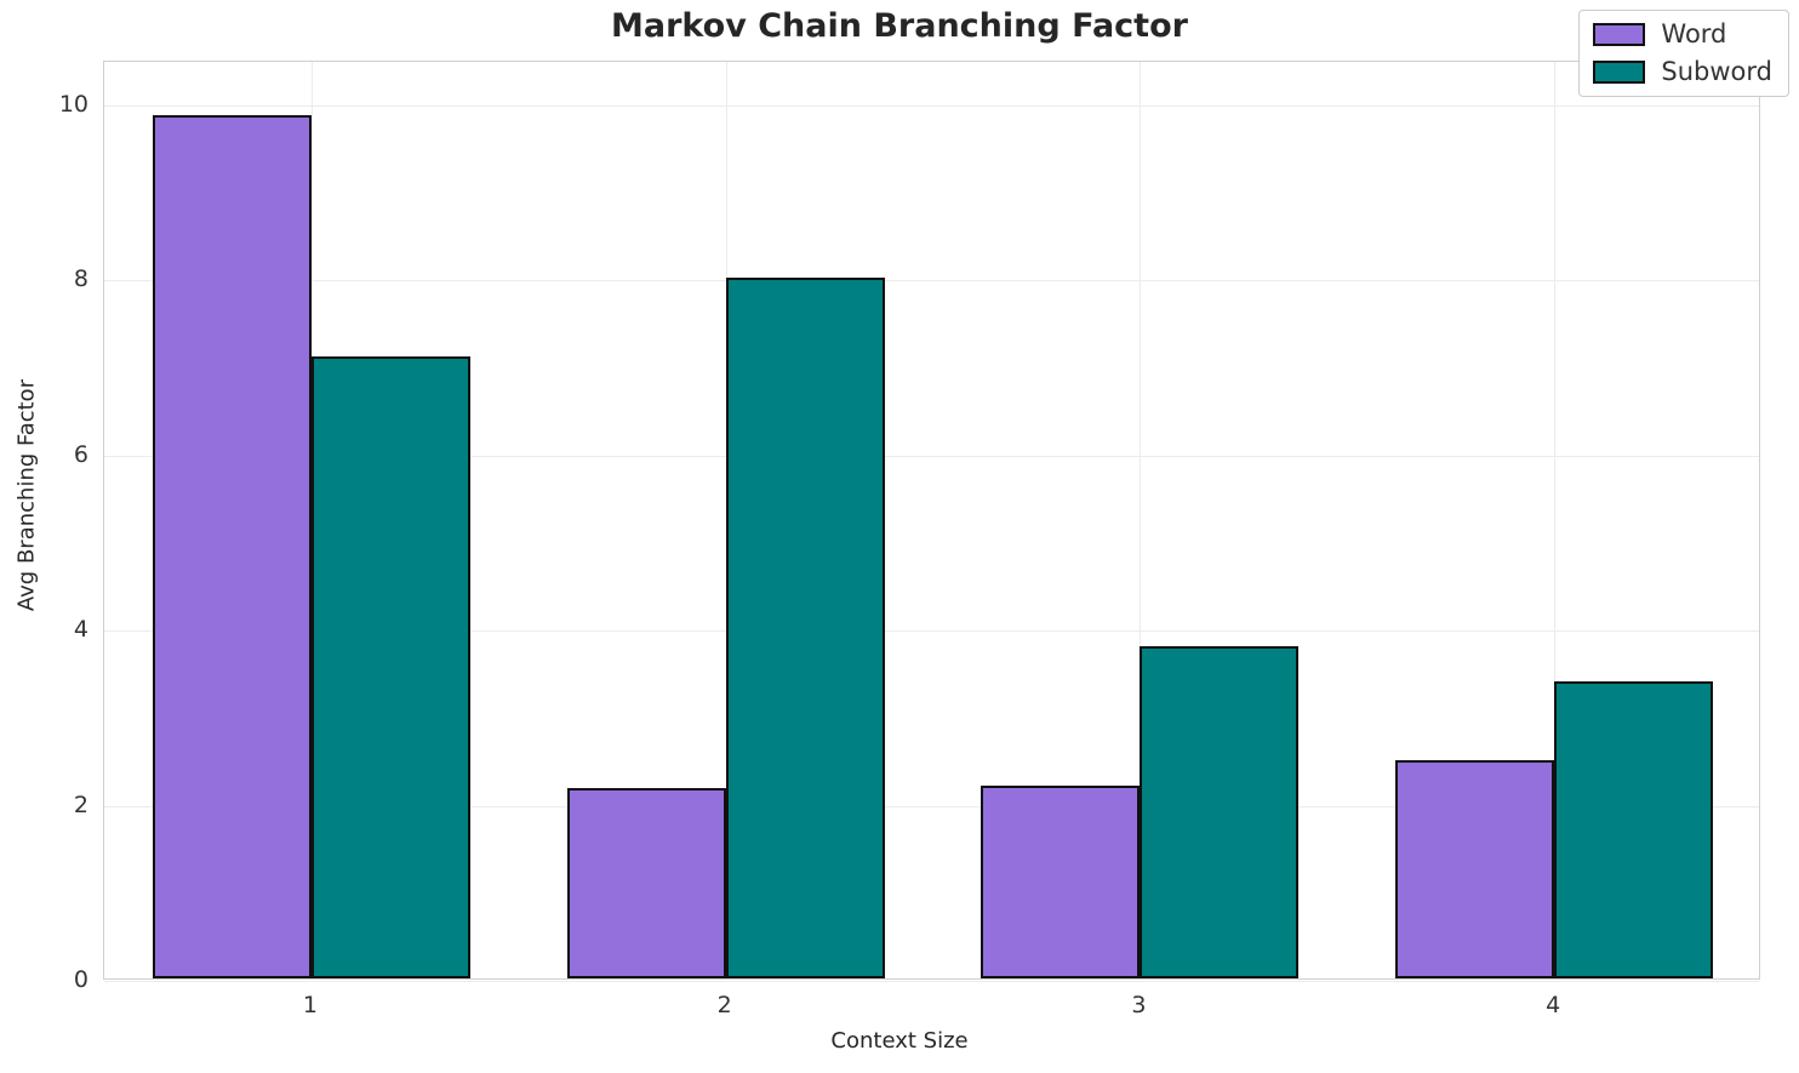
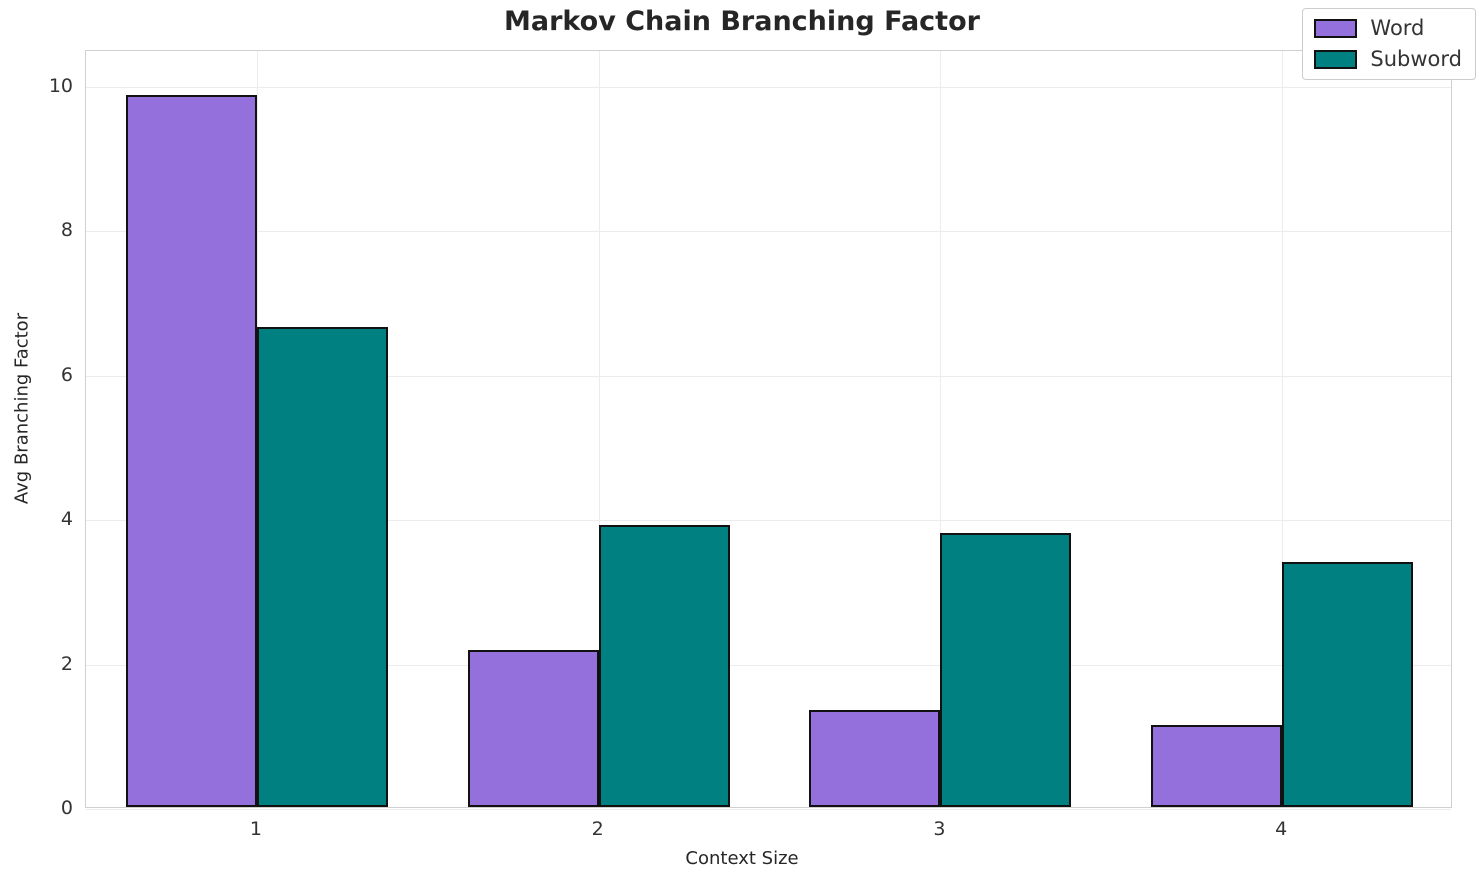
Subword/1: 7.1 -> 6.7
Subword/2: 8.0 -> 3.9
Word/3: 2.2 -> 1.4
Word/4: 2.5 -> 1.1
